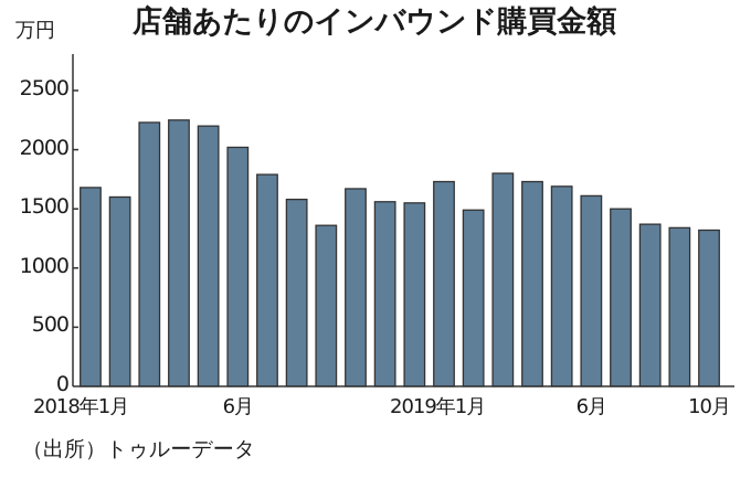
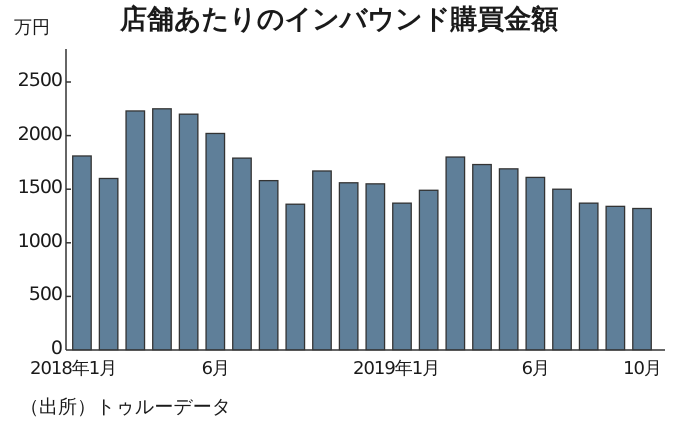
2018年1月: 1680 -> 1810
2019年1月: 1730 -> 1370
